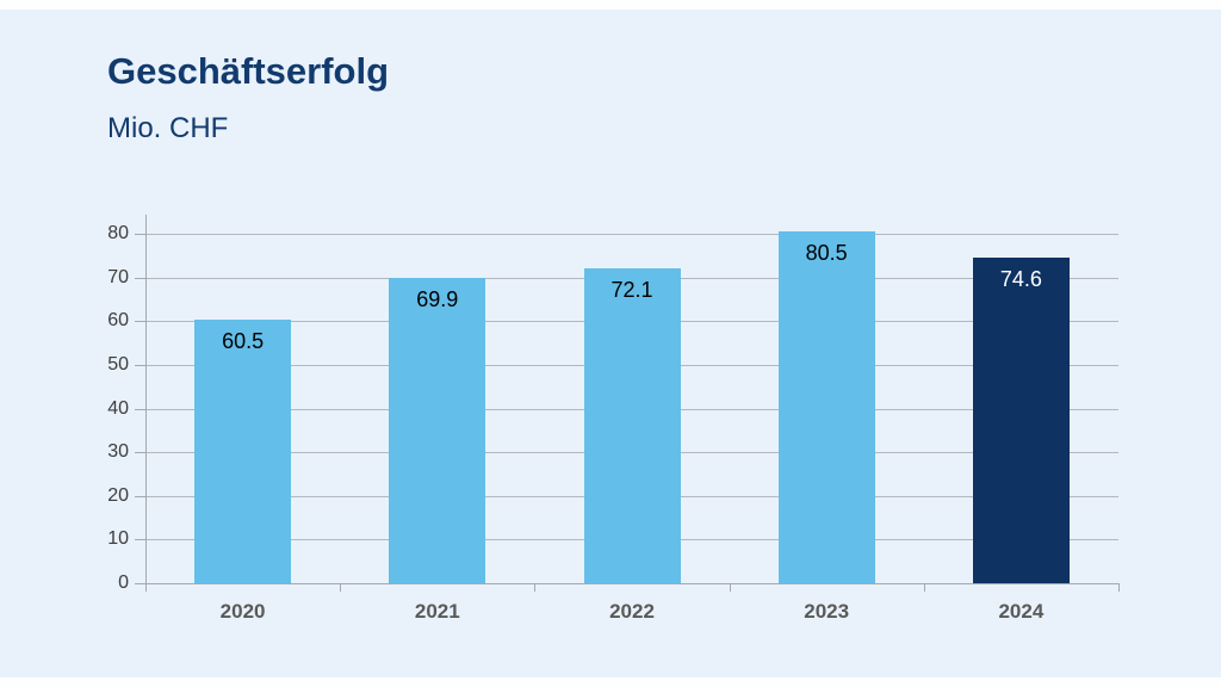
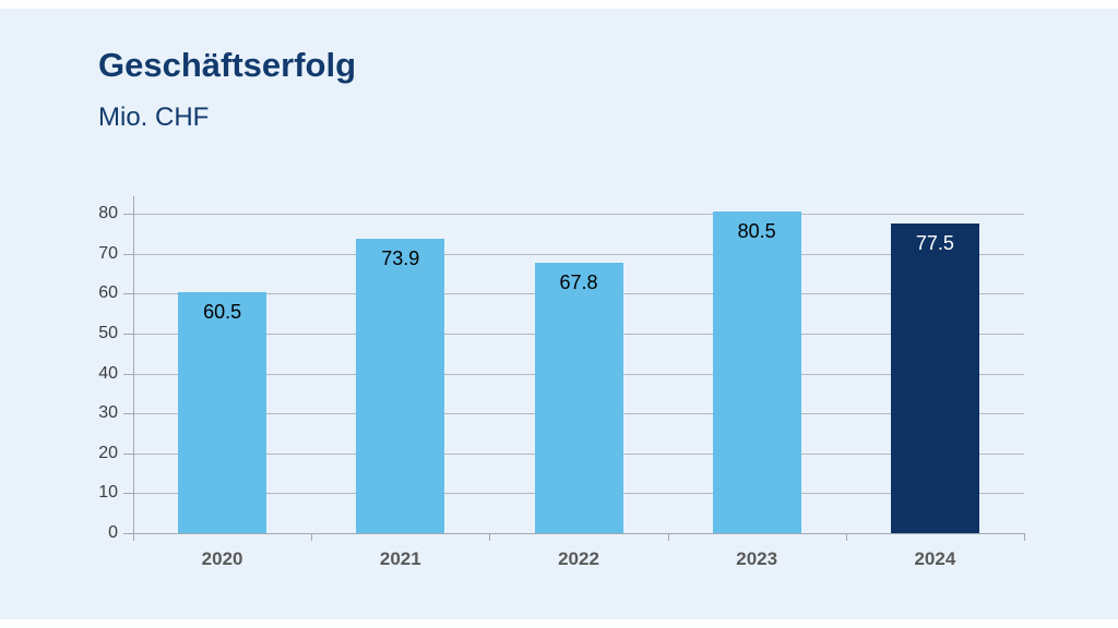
2021: 69.9 -> 73.9
2022: 72.1 -> 67.8
2024: 74.6 -> 77.5
